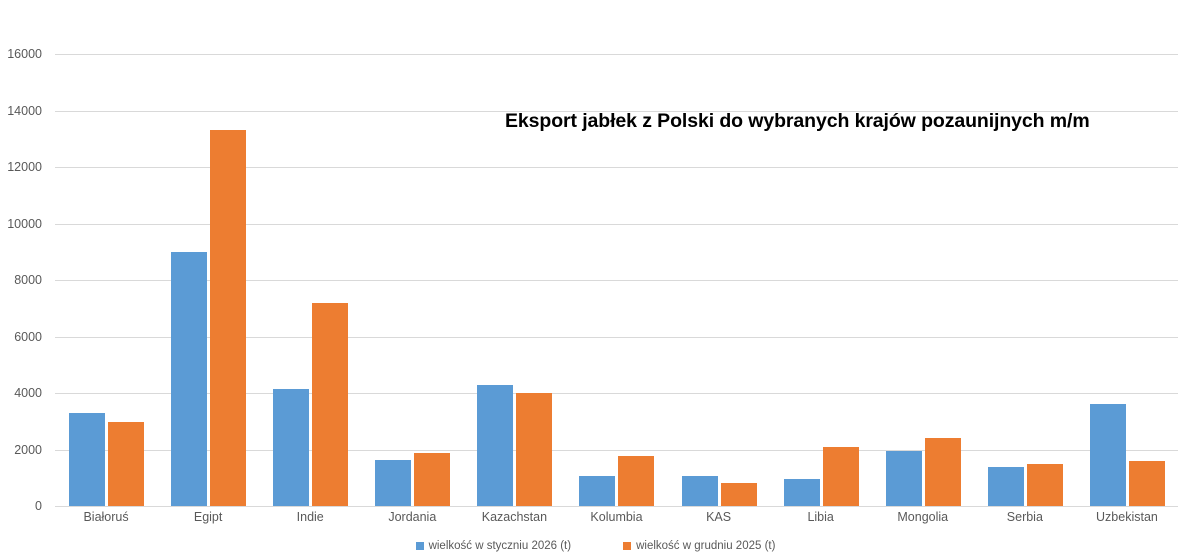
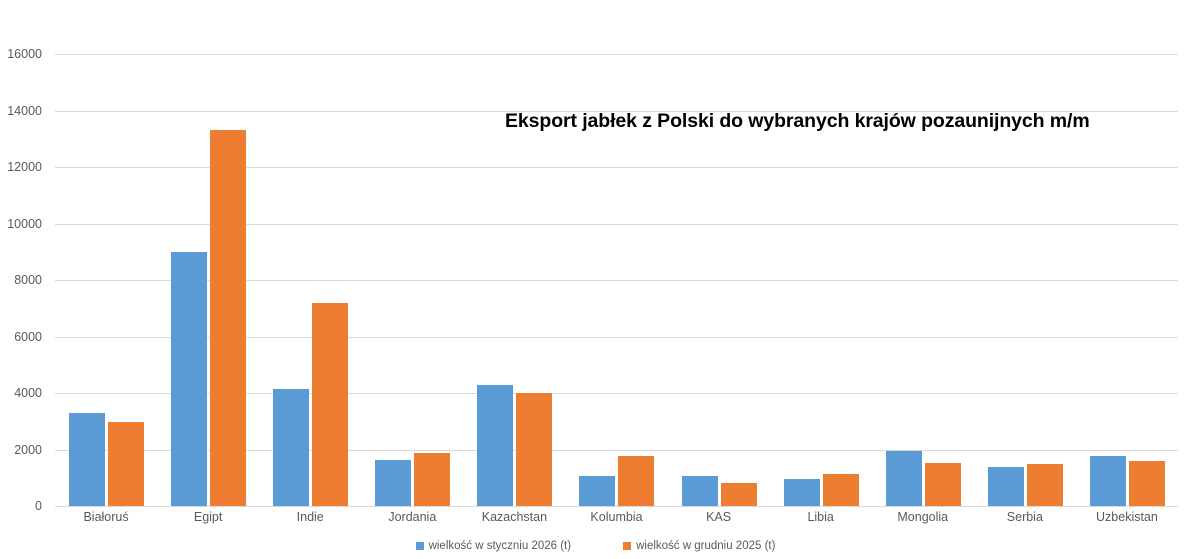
wielkość w grudniu 2025 (t)/Libia: 2100 -> 1100
wielkość w grudniu 2025 (t)/Mongolia: 2400 -> 1500
wielkość w styczniu 2026 (t)/Uzbekistan: 3600 -> 1800
